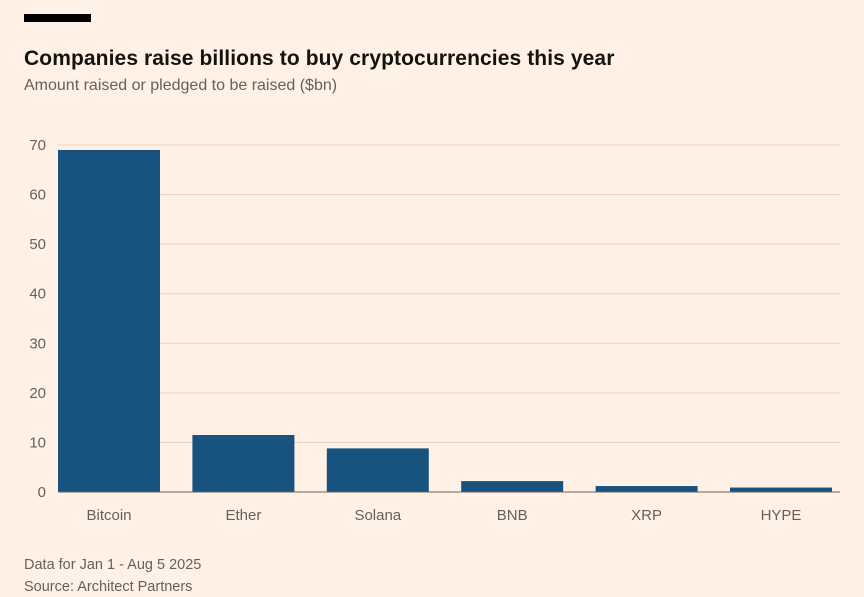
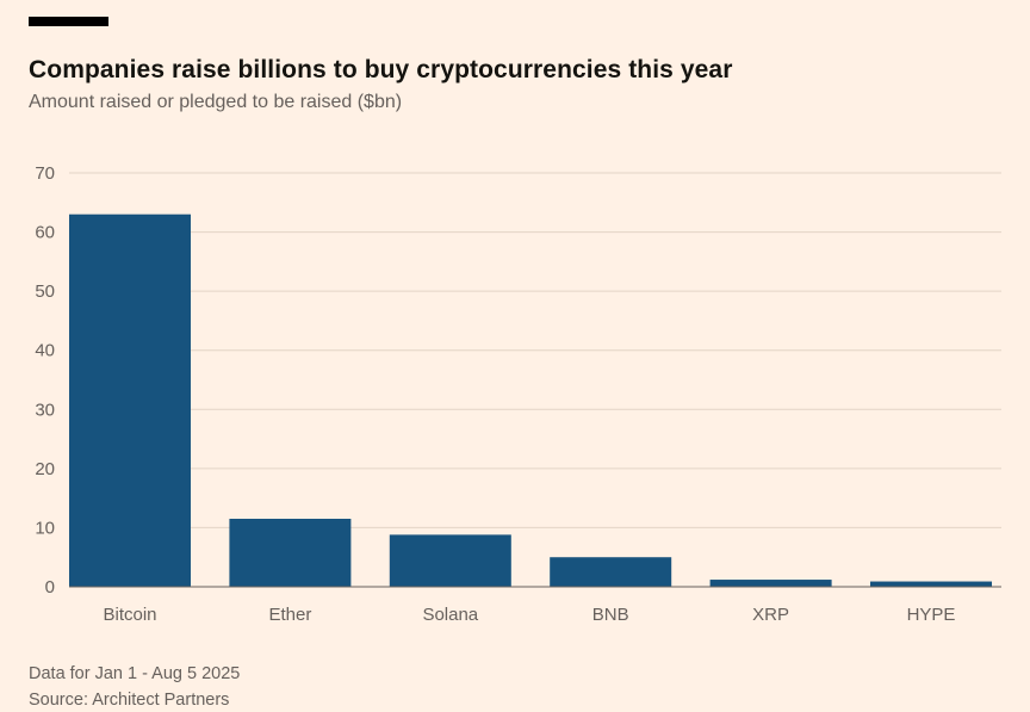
Bitcoin: 69 -> 63
BNB: 2 -> 5
